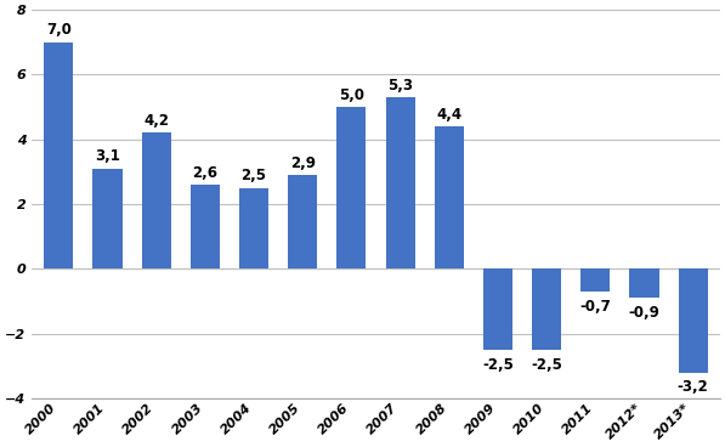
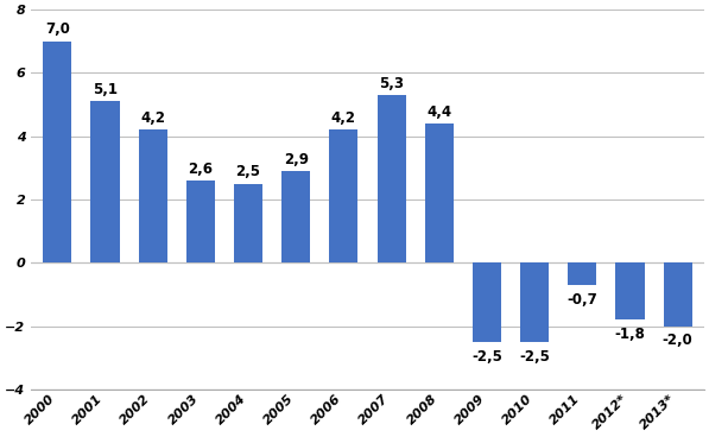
2001: 3,1 -> 5,1
2006: 5,0 -> 4,2
2012*: -0,9 -> -1,8
2013*: -3,2 -> -2,0
